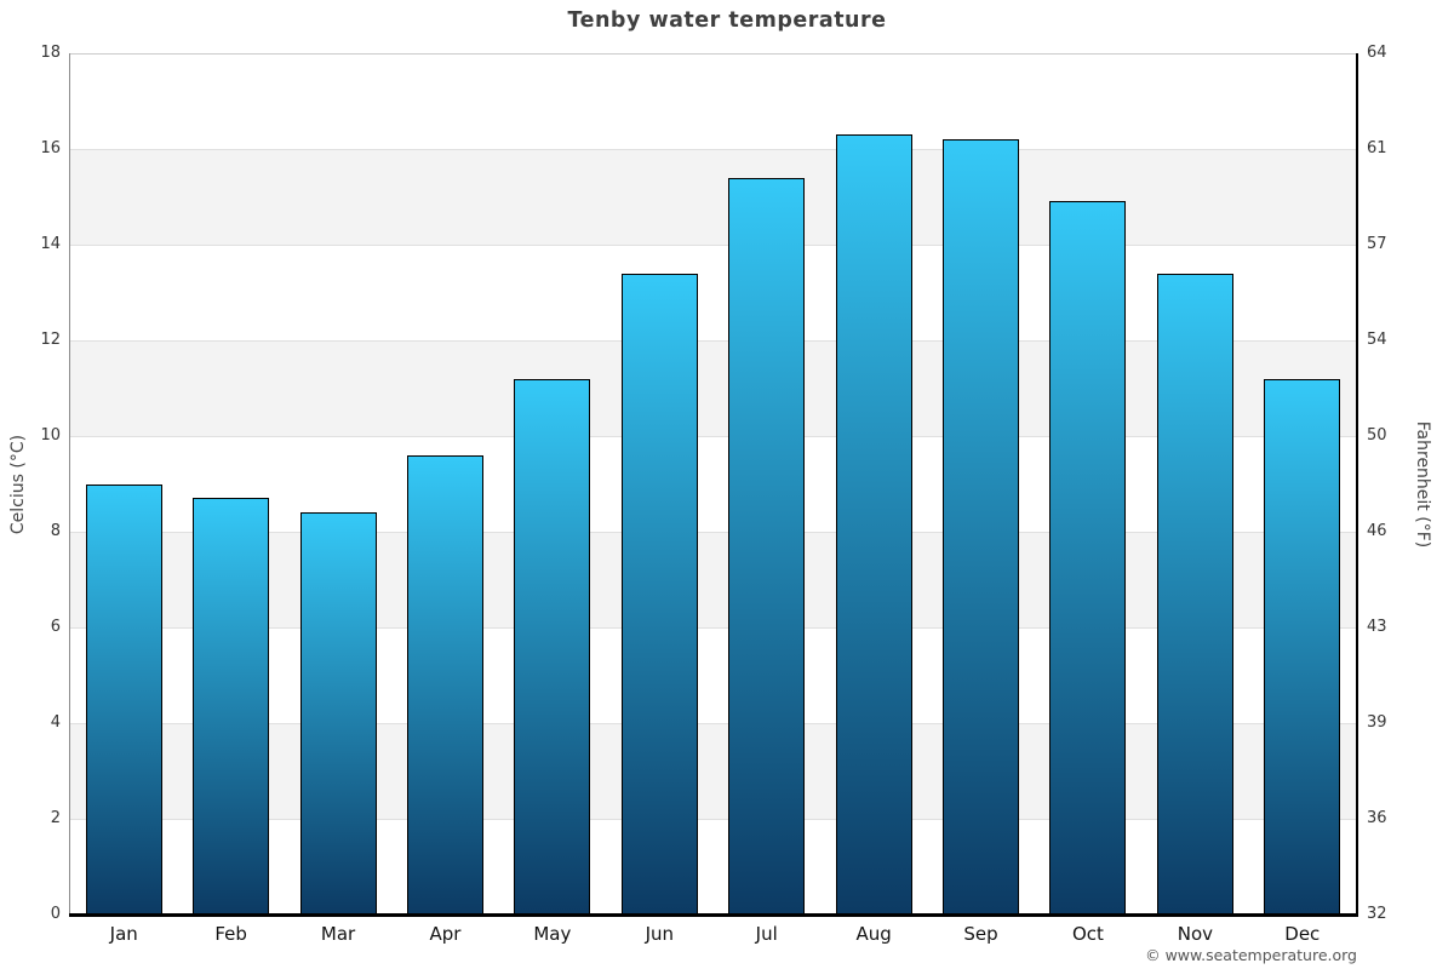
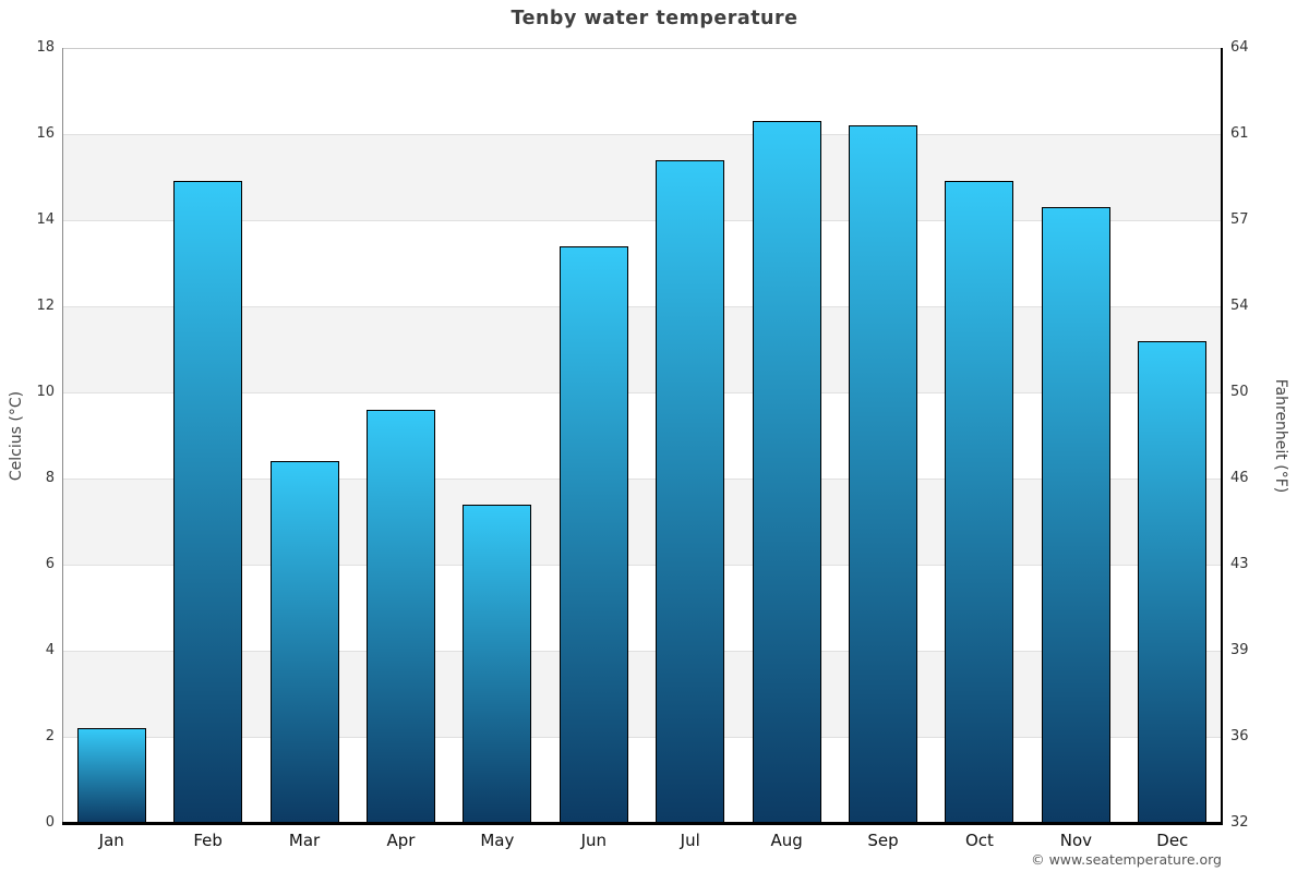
Jan: 9.0 -> 2.2
Feb: 8.7 -> 14.9
May: 11.2 -> 7.4
Nov: 13.4 -> 14.3
